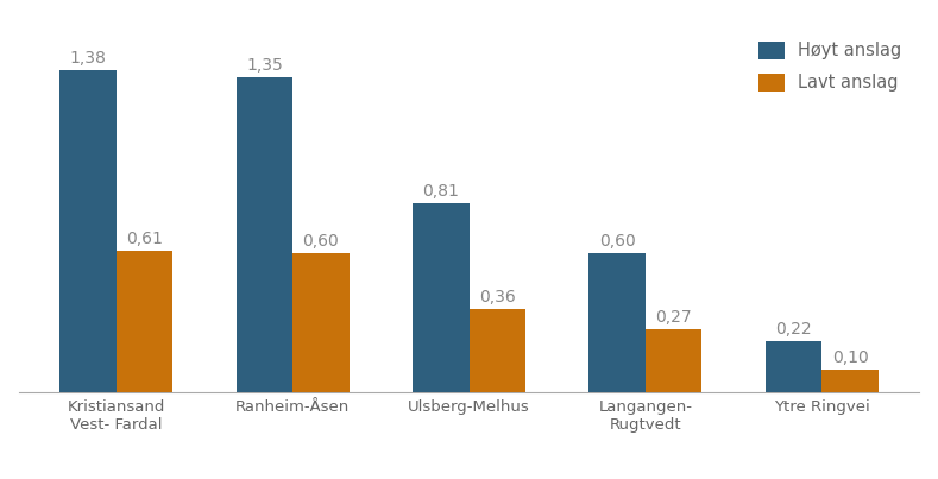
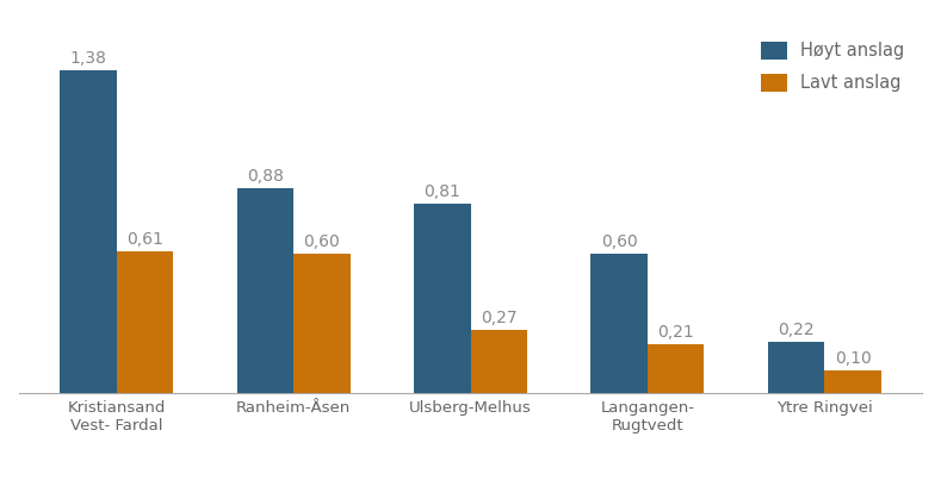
Høyt anslag/Ranheim-Åsen: 1,35 -> 0,88
Lavt anslag/Ulsberg-Melhus: 0,36 -> 0,27
Lavt anslag/Langangen- Rugtvedt: 0,27 -> 0,21
